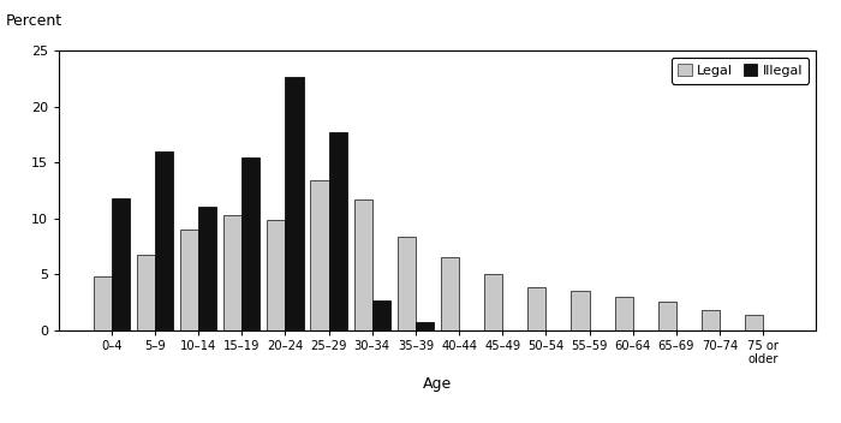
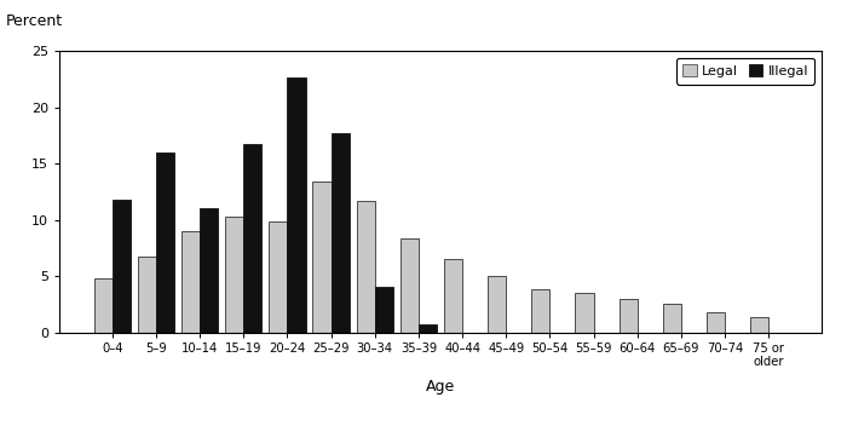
Illegal/15–19: 15.4 -> 16.7
Illegal/30–34: 2.6 -> 4.0
